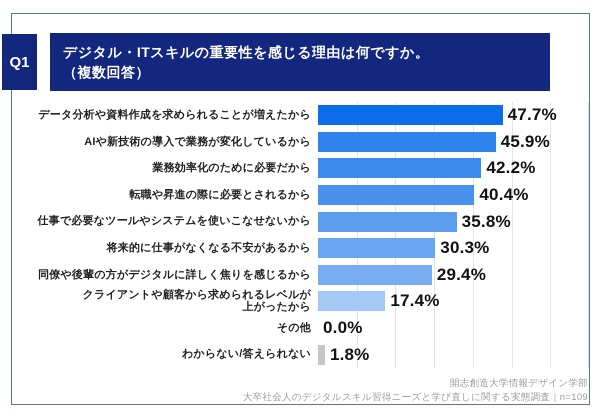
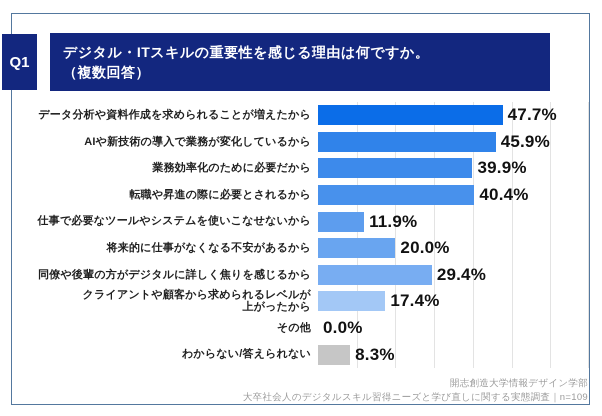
業務効率化のために必要だから: 42.2% -> 39.9%
仕事で必要なツールやシステムを使いこなせないから: 35.8% -> 11.9%
将来的に仕事がなくなる不安があるから: 30.3% -> 20.0%
わからない/答えられない: 1.8% -> 8.3%
